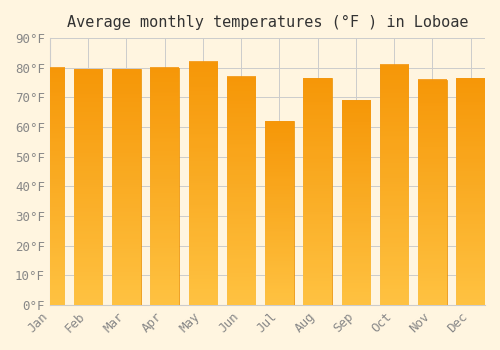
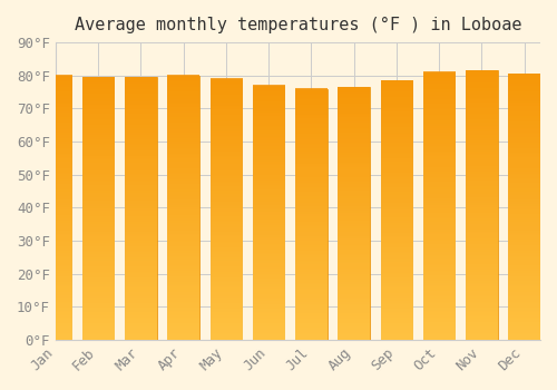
May: 82.0°F -> 79.0°F
Jul: 62.0°F -> 76.0°F
Sep: 69.0°F -> 78.5°F
Nov: 76.0°F -> 81.5°F
Dec: 76.5°F -> 80.5°F
